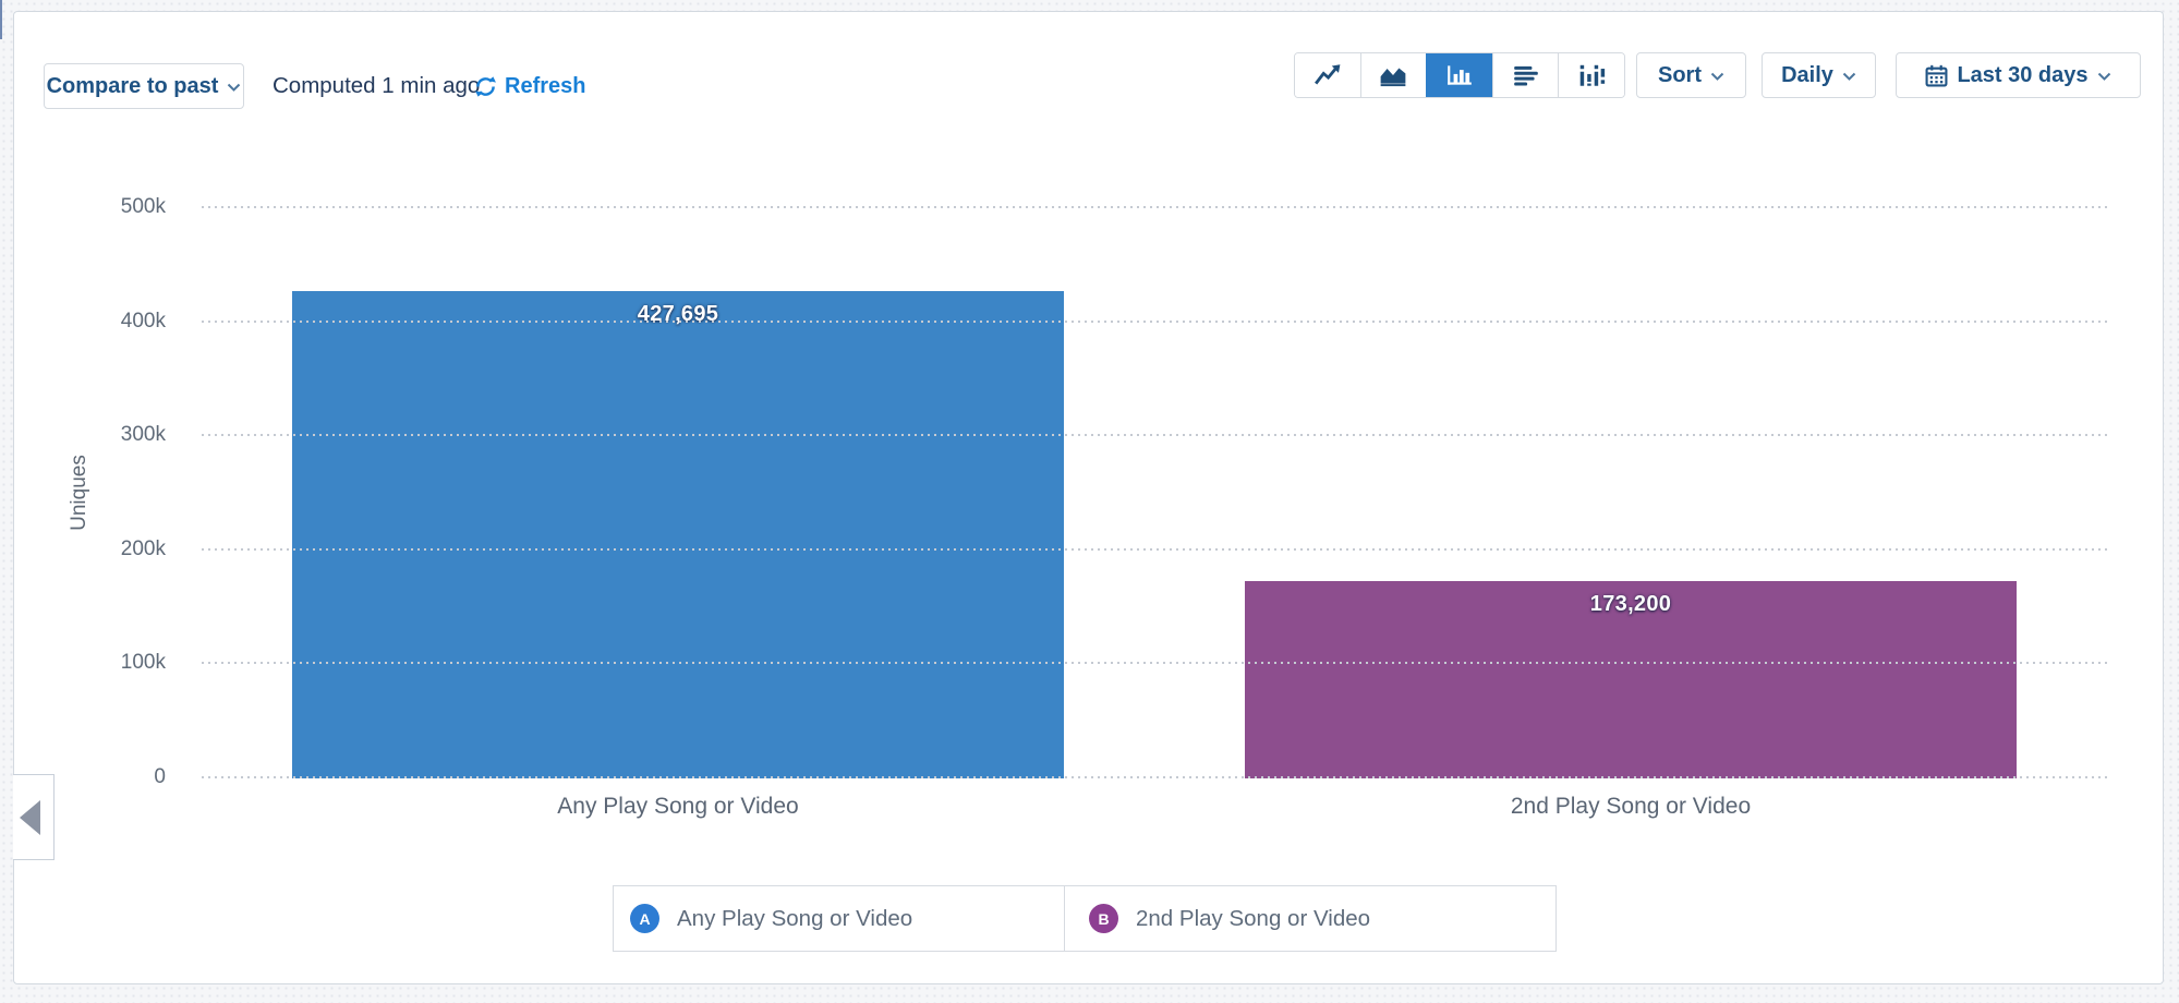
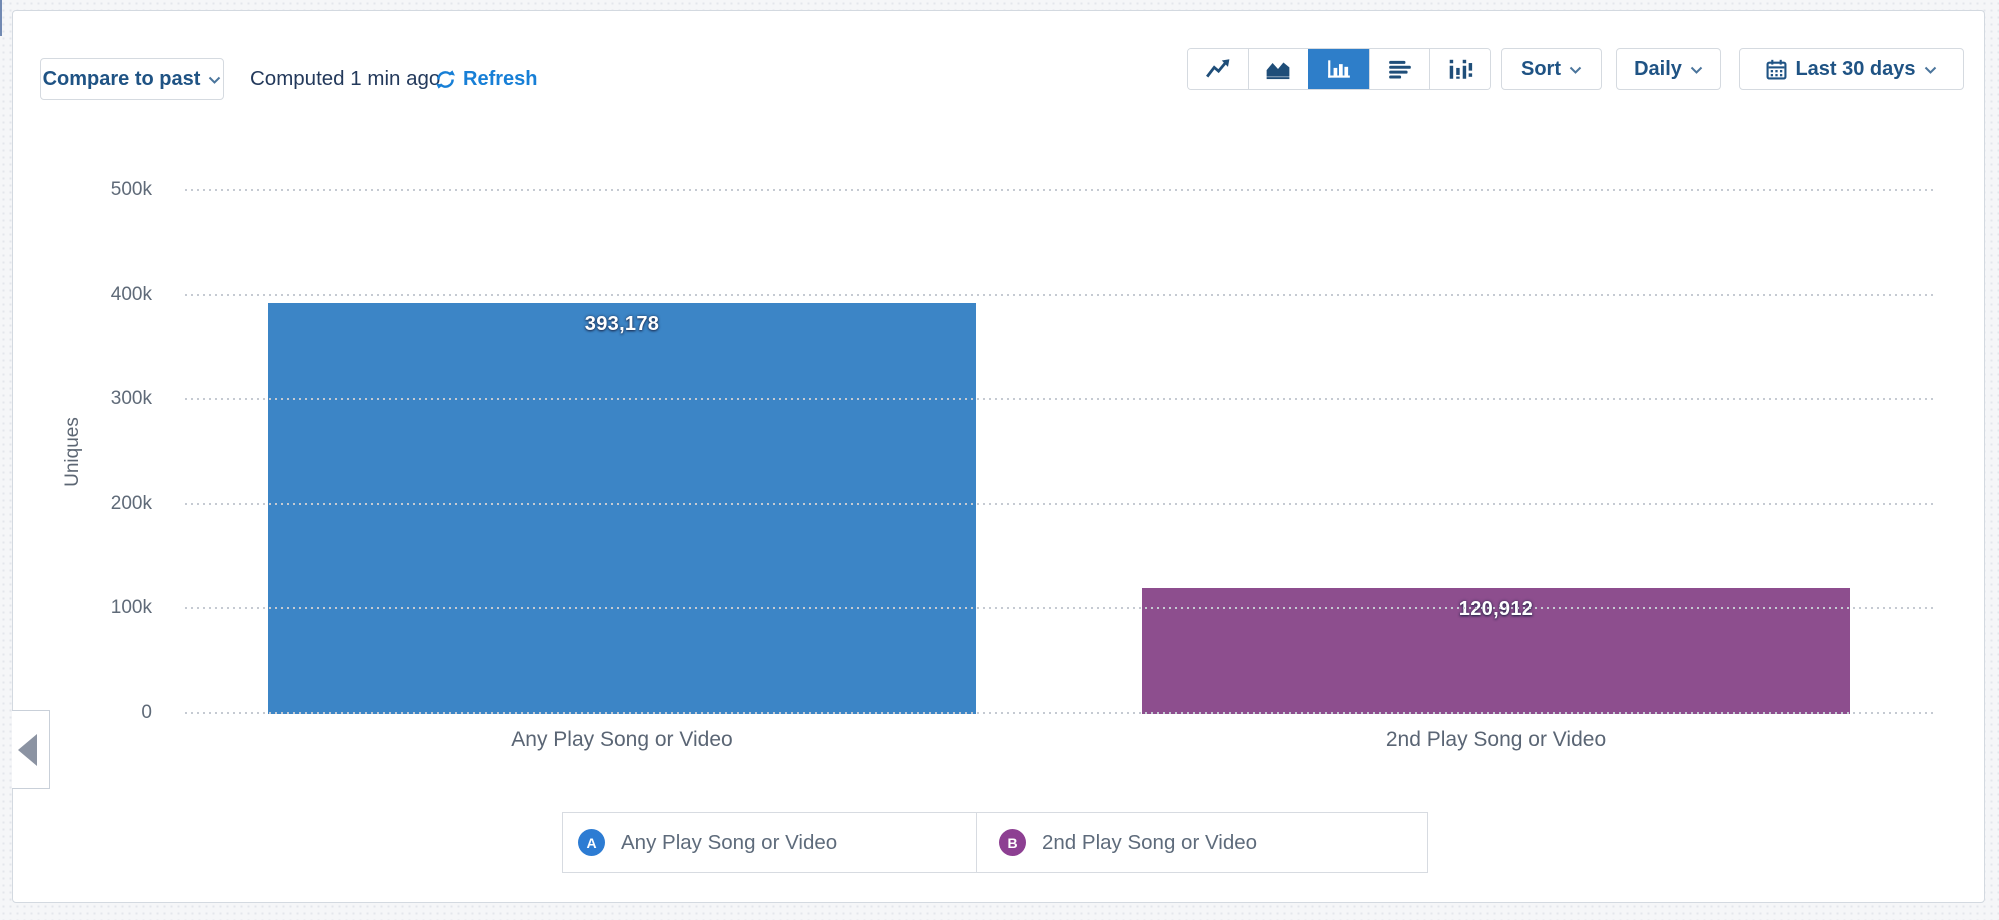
Any Play Song or Video: 427,695 -> 393,178
2nd Play Song or Video: 173,200 -> 120,912
